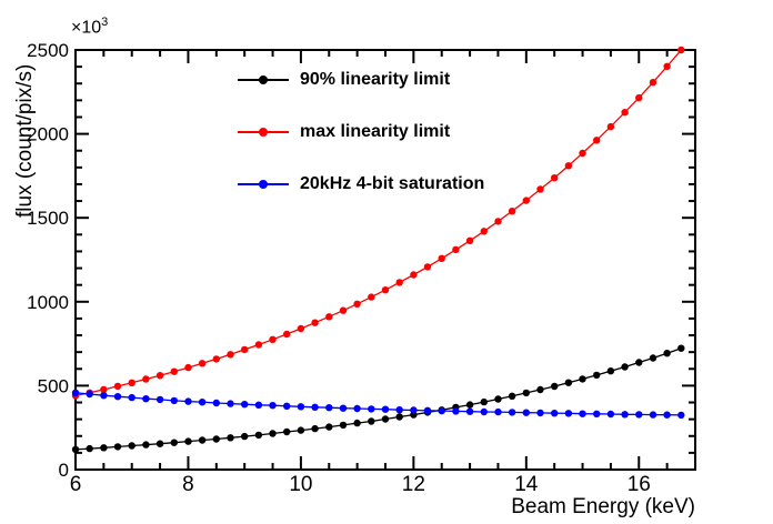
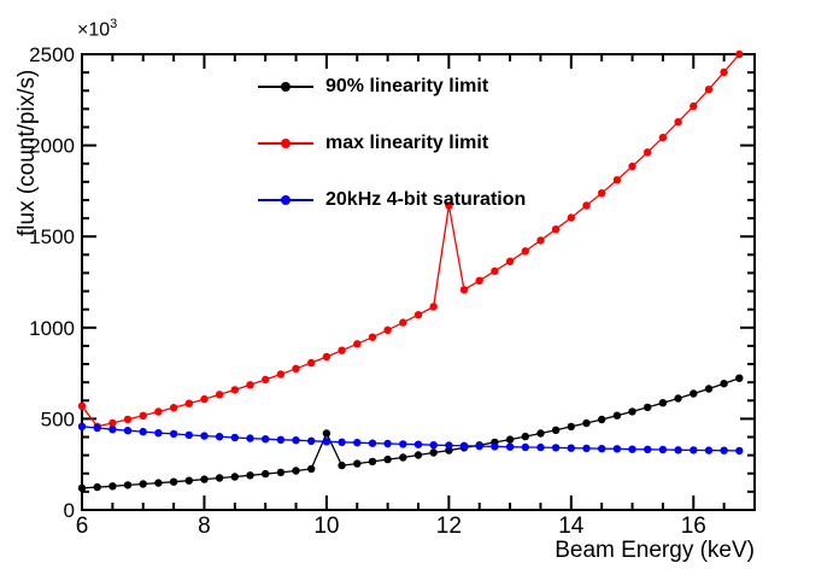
max linearity limit/6: 440 -> 570
90% linearity limit/10: 230 -> 420
max linearity limit/12: 1160 -> 1670
